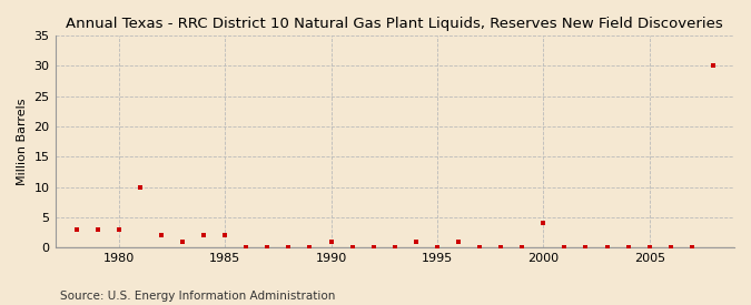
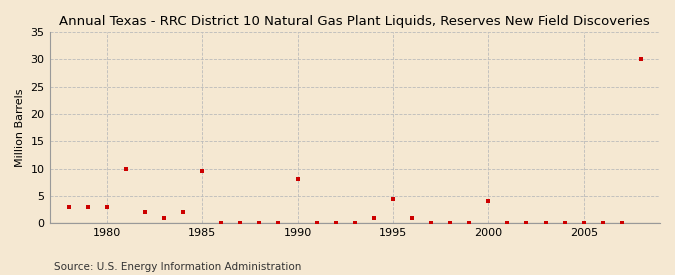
1985: 2.0 -> 9.6
1990: 1.0 -> 8.0
1995: 0.1 -> 4.4
